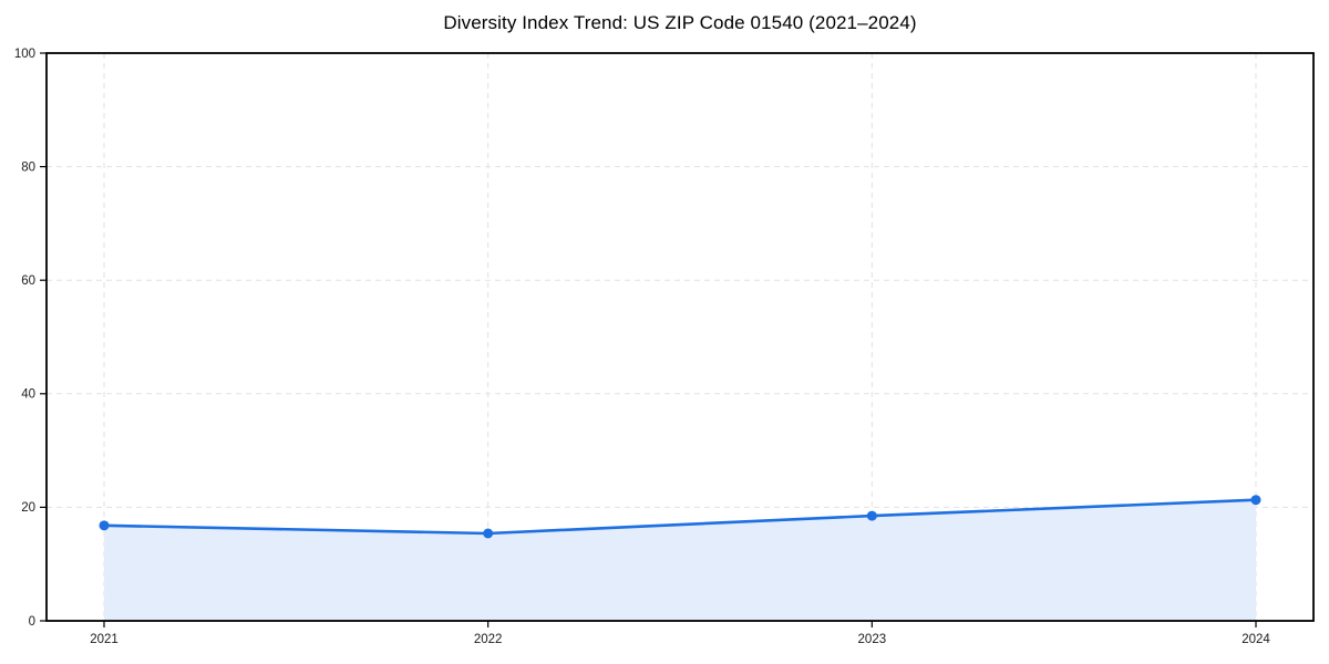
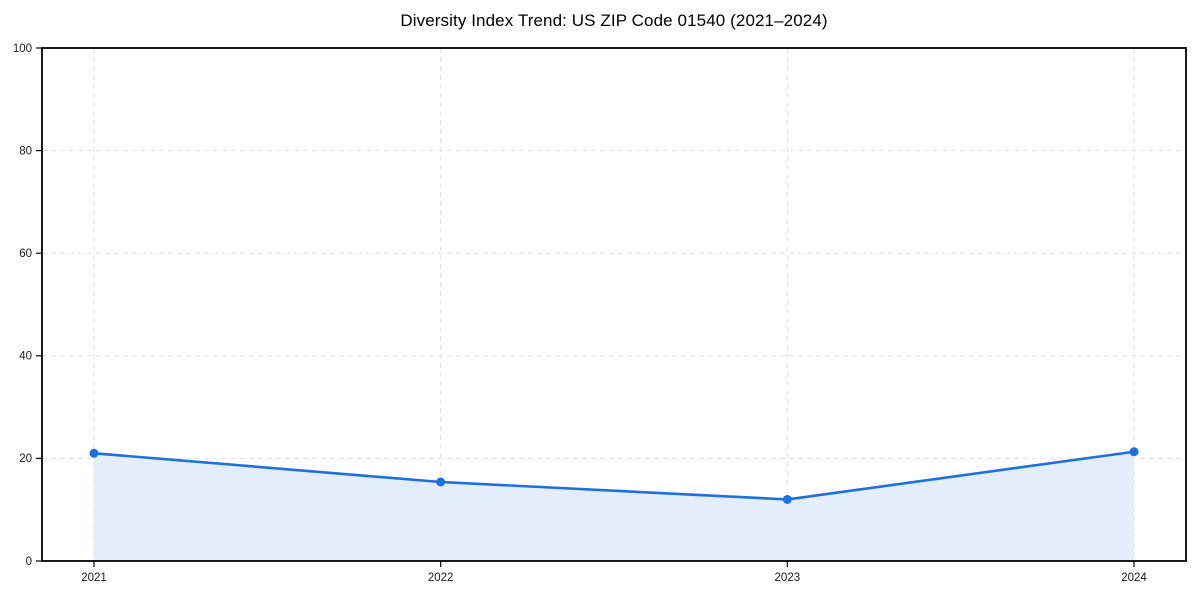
2021: 17 -> 21
2023: 18 -> 12
